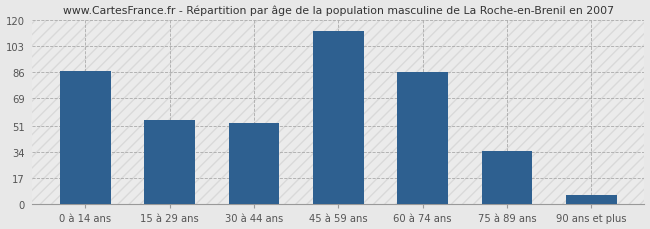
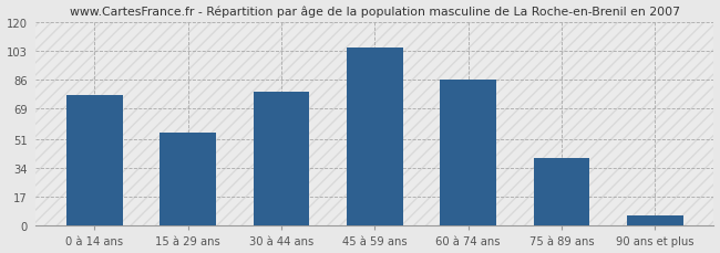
0 à 14 ans: 87 -> 77
30 à 44 ans: 53 -> 79
45 à 59 ans: 113 -> 105
75 à 89 ans: 35 -> 40
